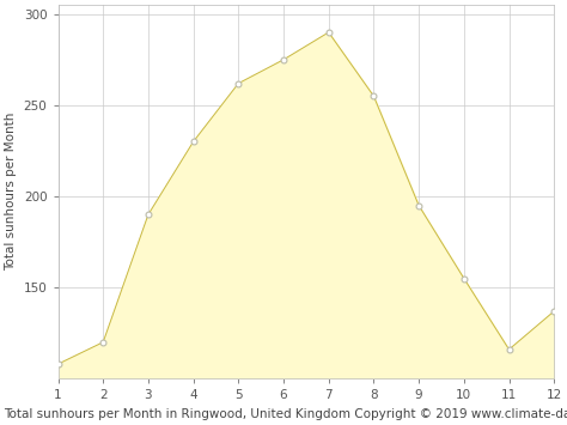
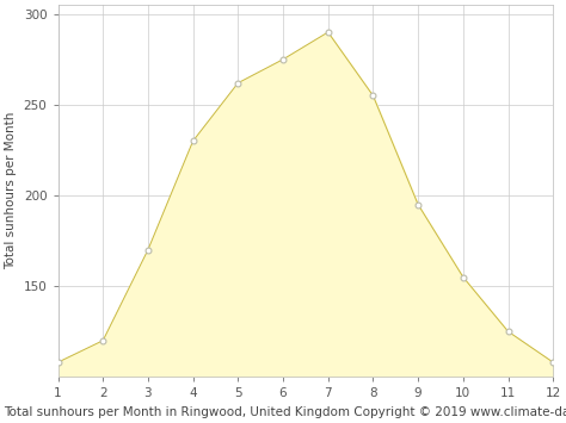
3: 190 -> 170
11: 116 -> 125
12: 137 -> 108
